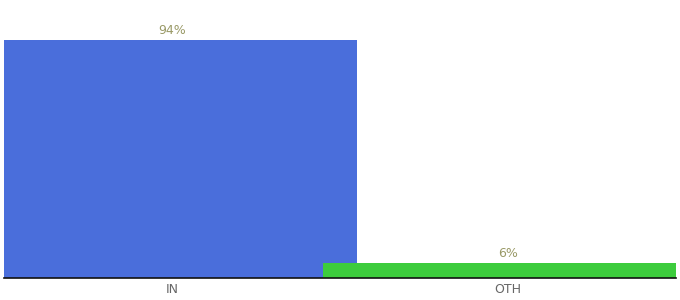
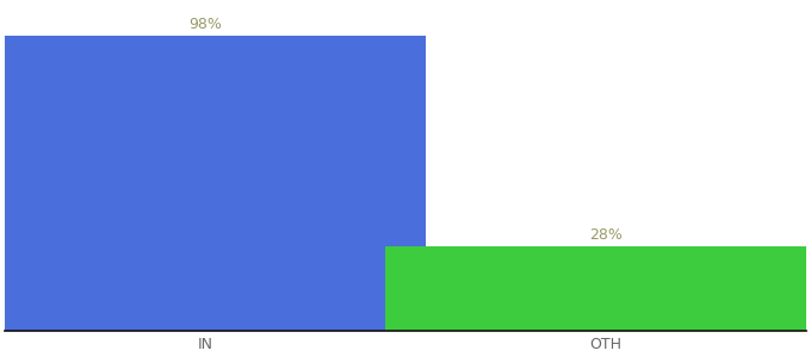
IN: 94% -> 98%
OTH: 6% -> 28%
